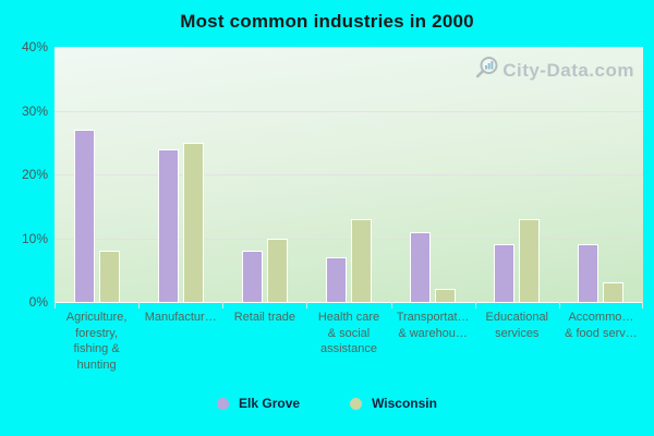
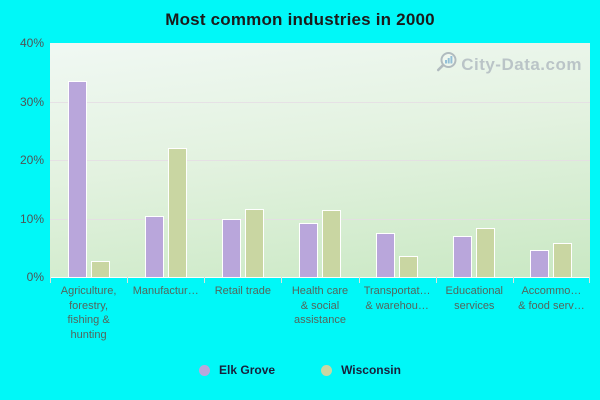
Elk Grove/Agriculture, forestry, fishing & hunting: 27% -> 34%
Wisconsin/Agriculture, forestry, fishing & hunting: 8% -> 3%
Elk Grove/Manufactur…: 24% -> 10%
Wisconsin/Manufactur…: 25% -> 22%
Elk Grove/Retail trade: 8% -> 10%
Wisconsin/Retail trade: 10% -> 12%
Elk Grove/Health care & social assistance: 7% -> 9%
Wisconsin/Health care & social assistance: 13% -> 12%
Elk Grove/Transportat… & warehou…: 11% -> 8%
Wisconsin/Transportat… & warehou…: 2% -> 4%
Elk Grove/Educational services: 9% -> 7%
Wisconsin/Educational services: 13% -> 8%
Elk Grove/Accommo… & food serv…: 9% -> 5%
Wisconsin/Accommo… & food serv…: 3% -> 6%
